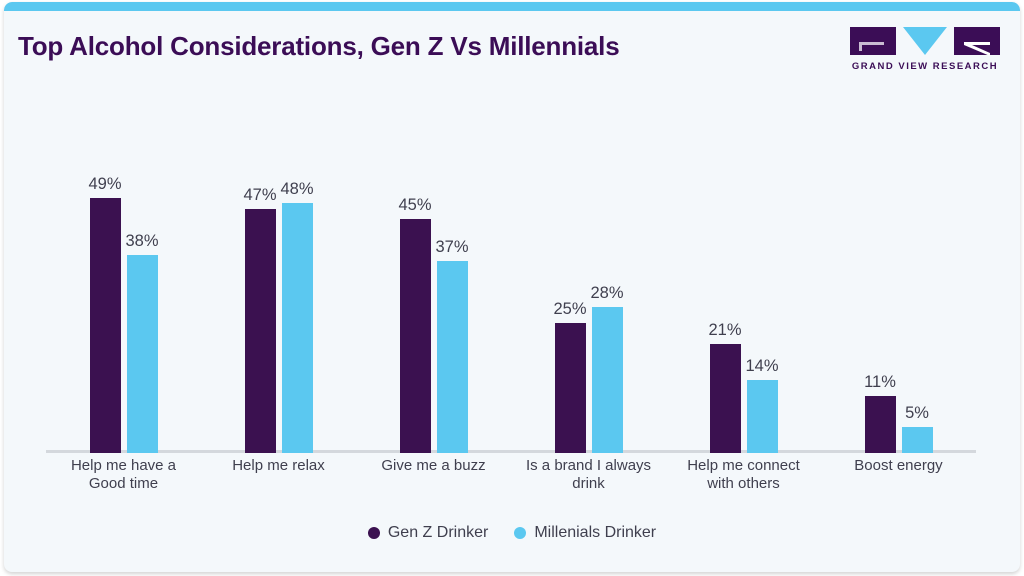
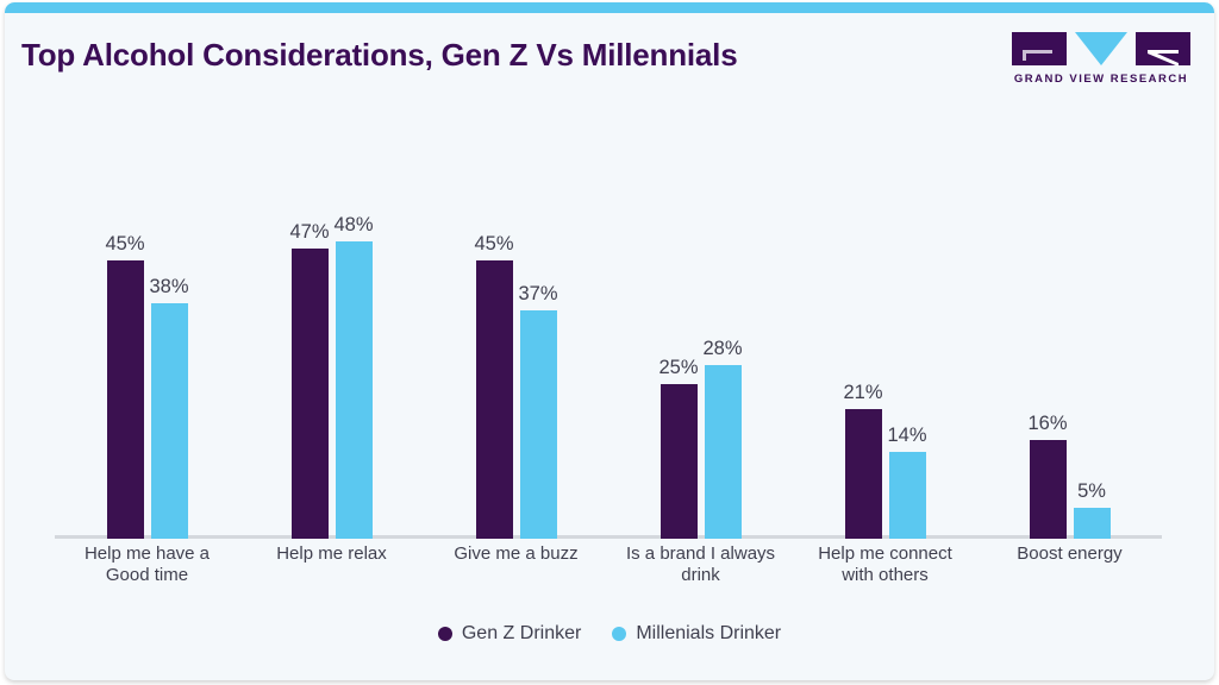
Gen Z Drinker/Help me have a Good time: 49% -> 45%
Gen Z Drinker/Boost energy: 11% -> 16%
